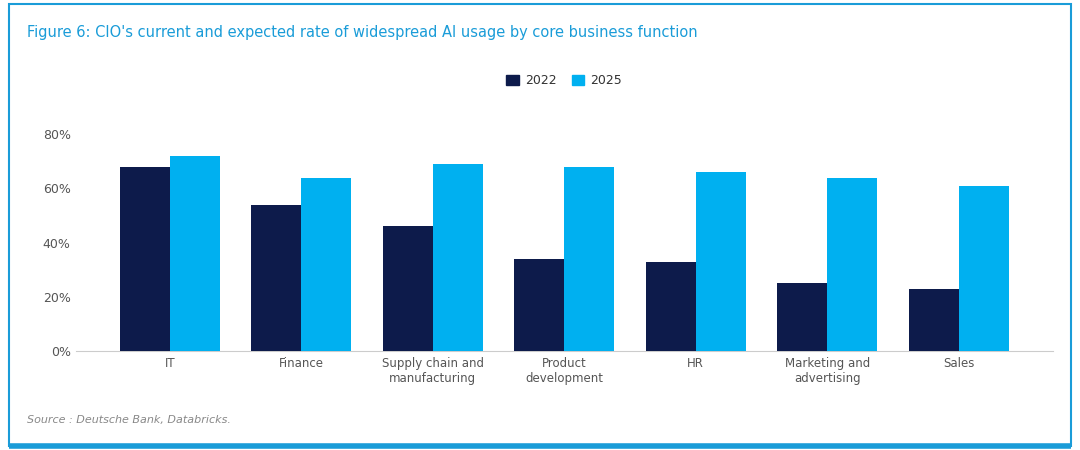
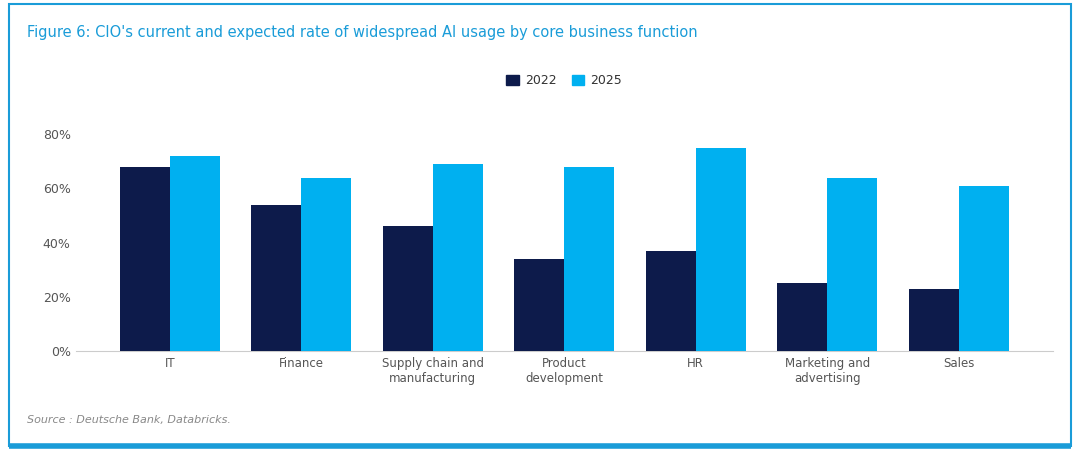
2022/HR: 33% -> 37%
2025/HR: 66% -> 75%
